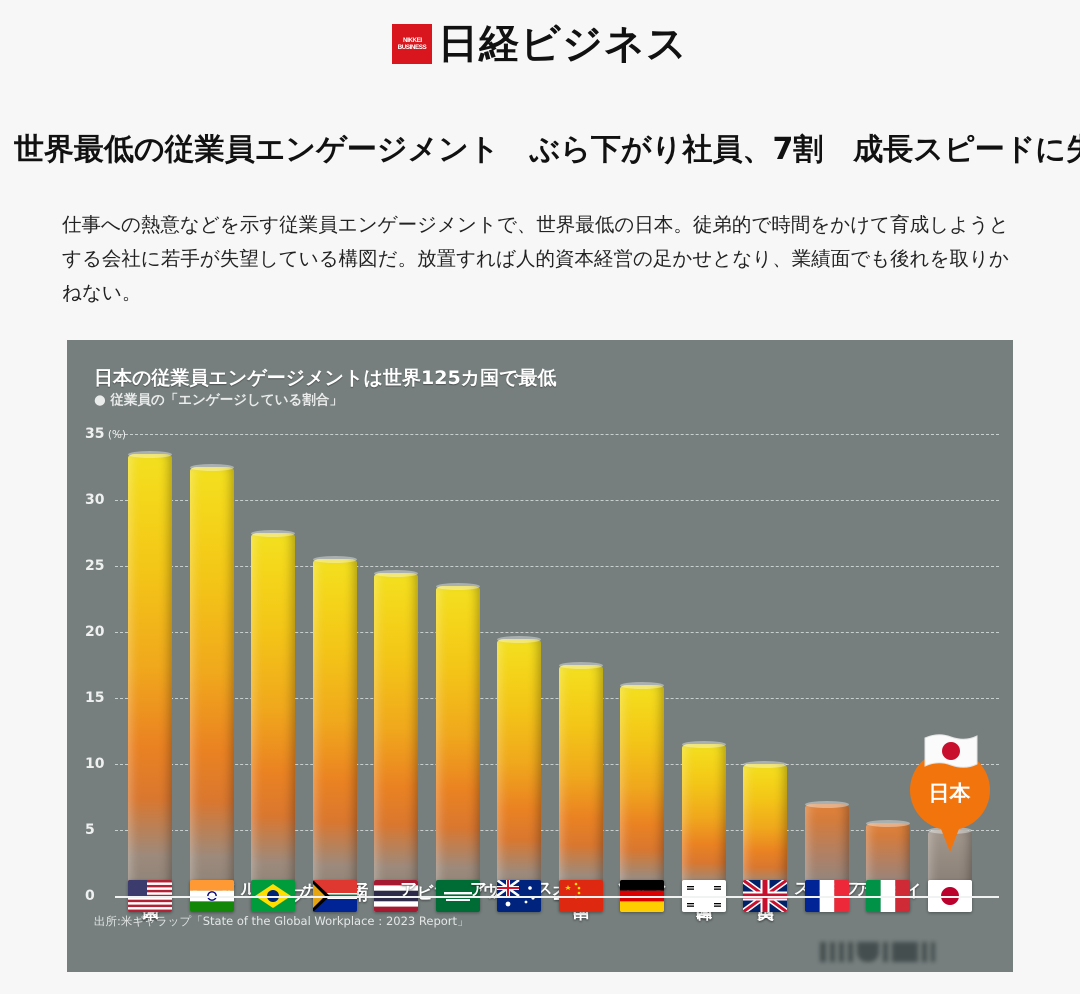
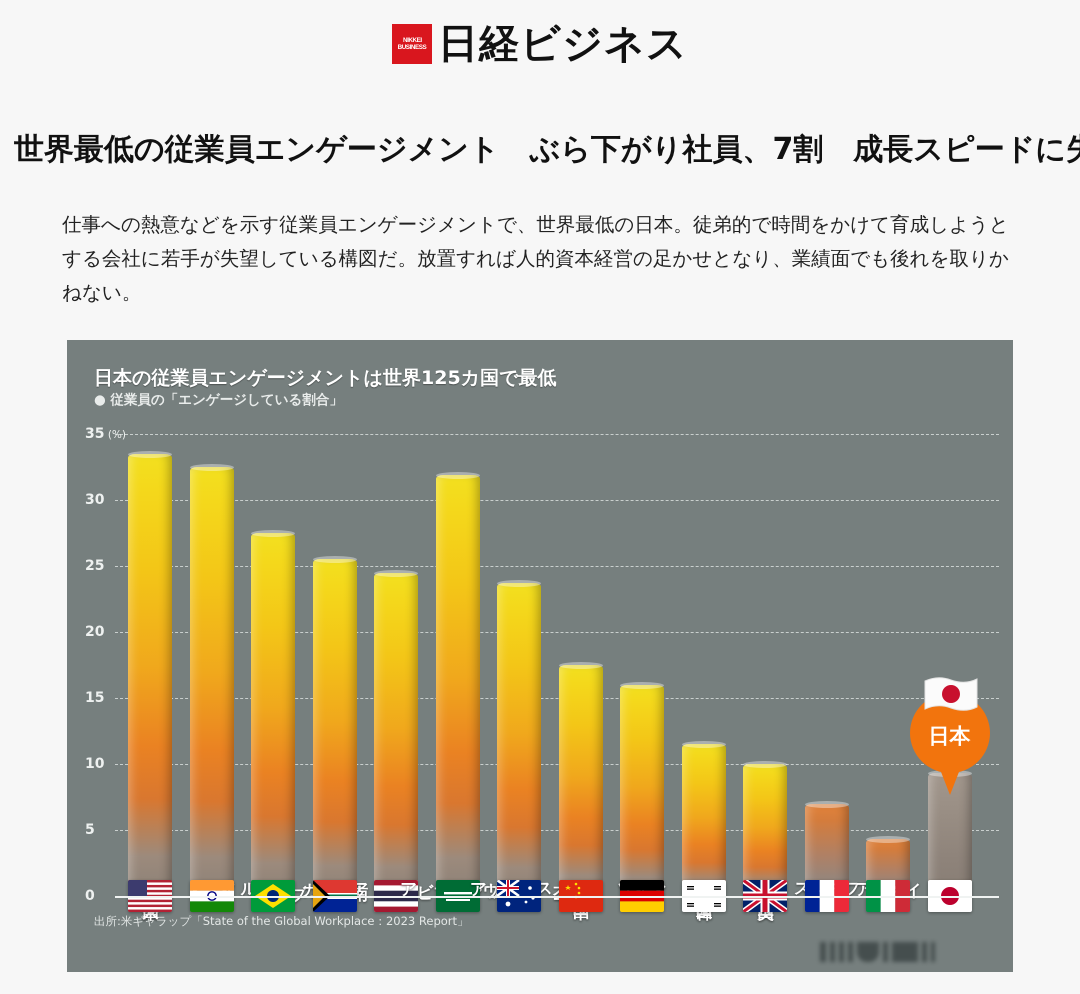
サウジアラビア: 23.5 -> 31.9
オーストラリア: 19.5 -> 23.7
イタリア: 5.5 -> 4.3
日本: 5.0 -> 9.3
